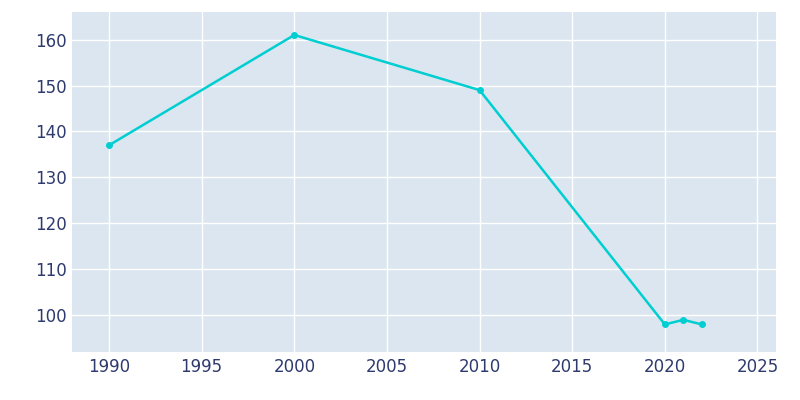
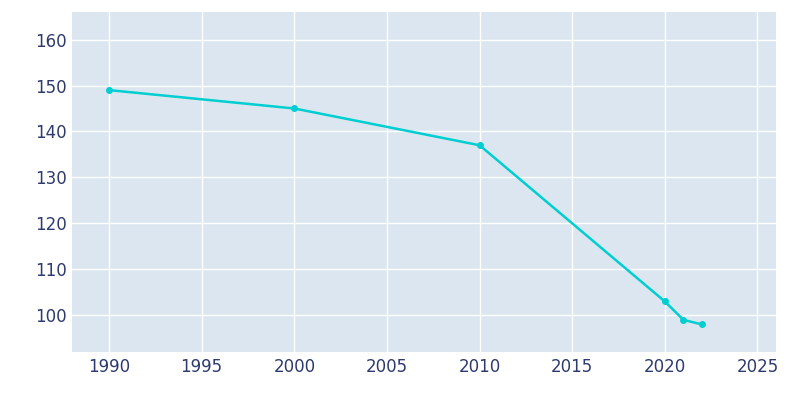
1990: 137 -> 149
2000: 161 -> 145
2010: 149 -> 137
2020: 98 -> 103
